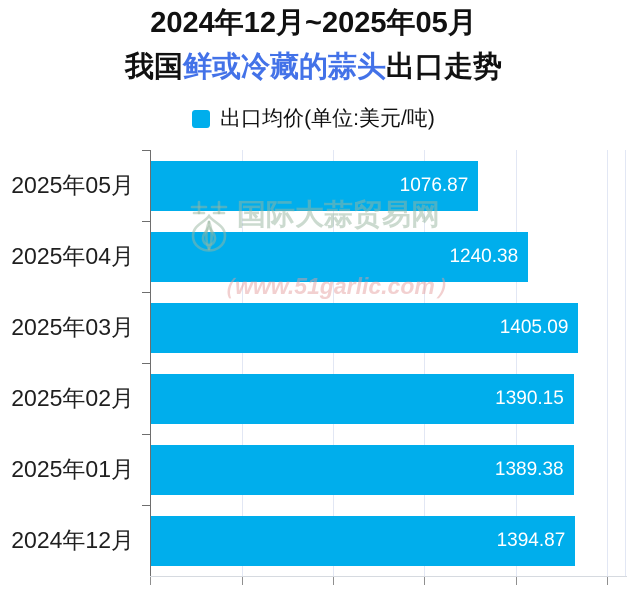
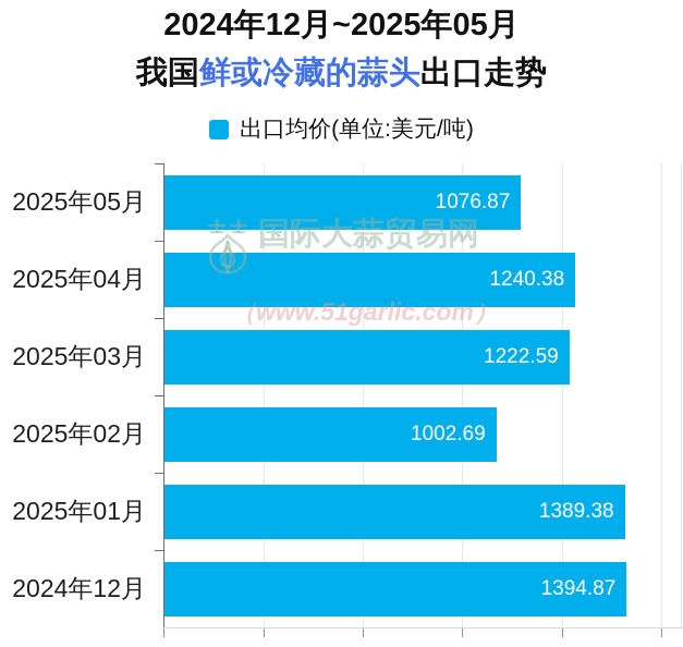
2025年03月: 1405.09 -> 1222.59
2025年02月: 1390.15 -> 1002.69
